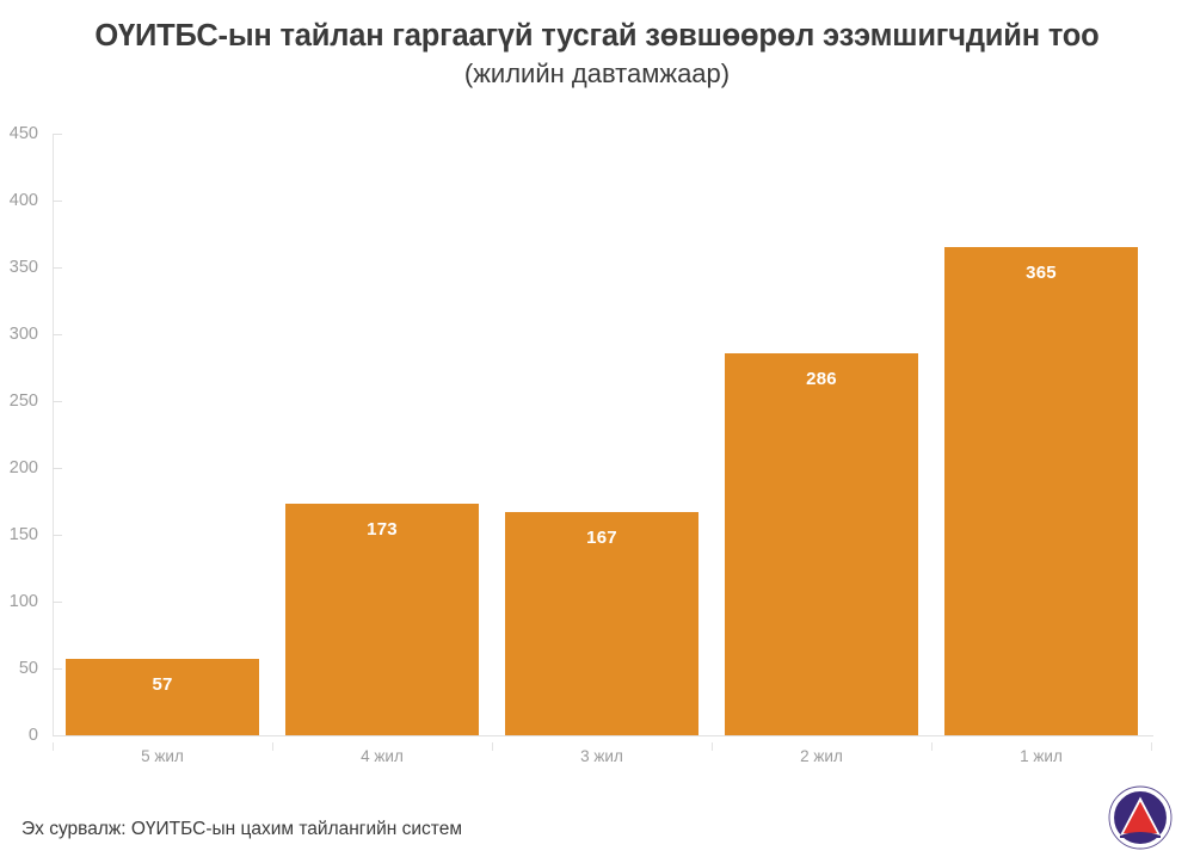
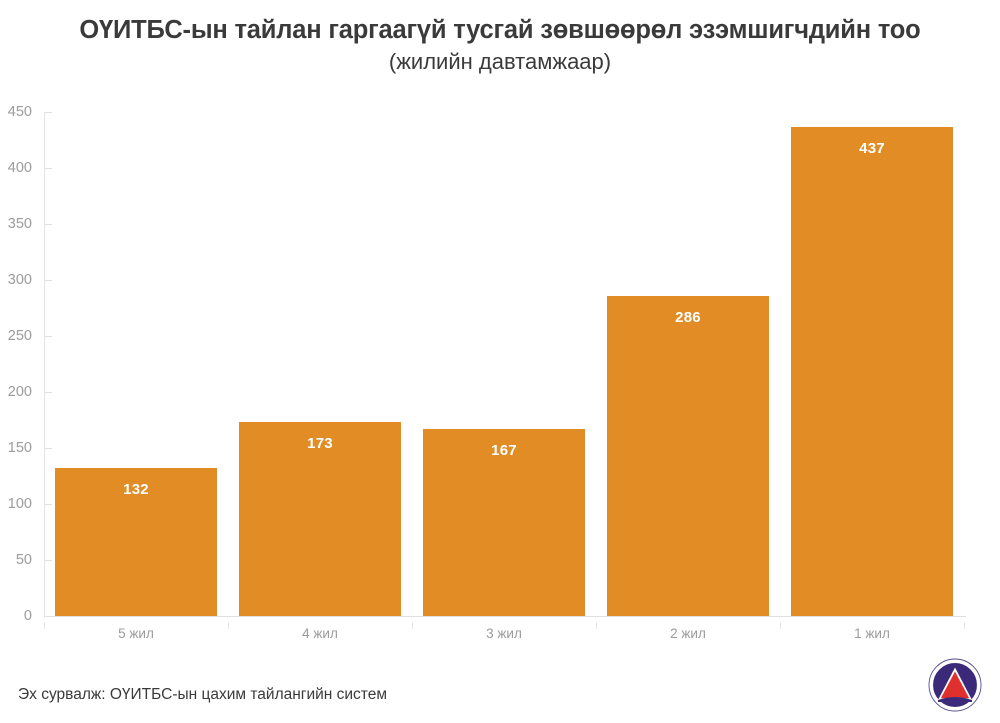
5 жил: 57 -> 132
1 жил: 365 -> 437
